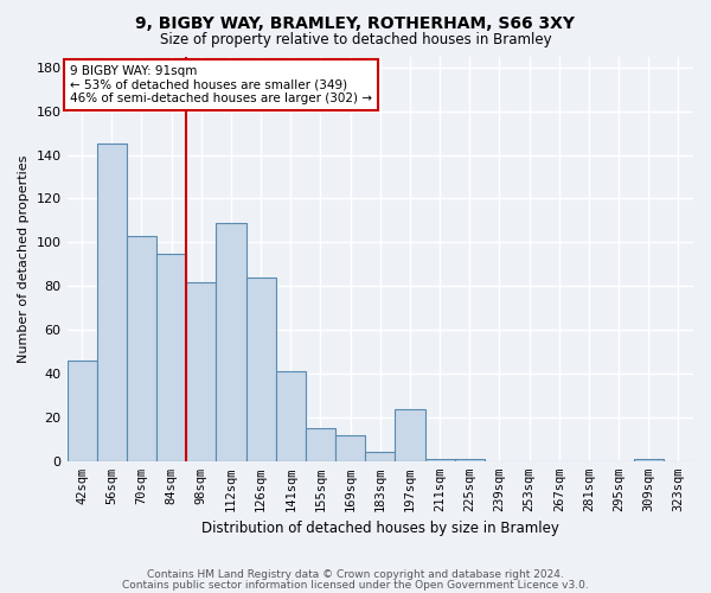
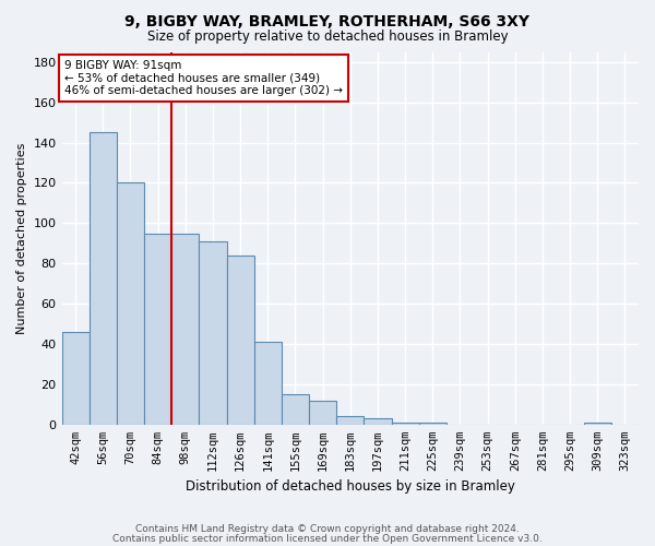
70sqm: 103 -> 120
98sqm: 82 -> 95
112sqm: 109 -> 91
197sqm: 24 -> 3
